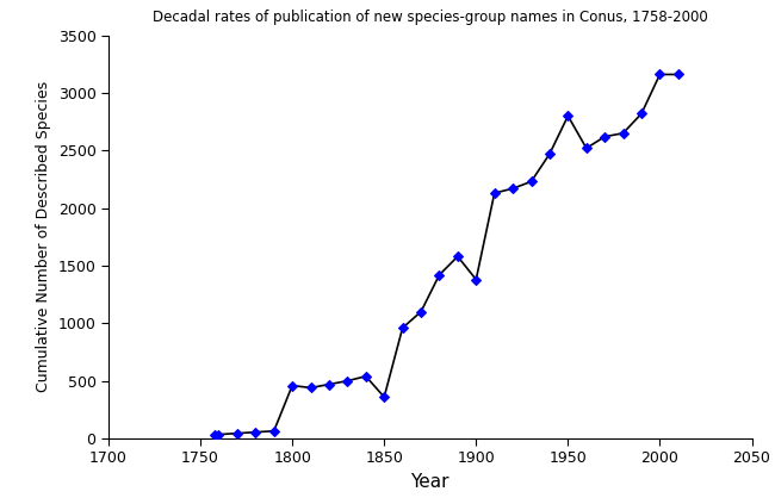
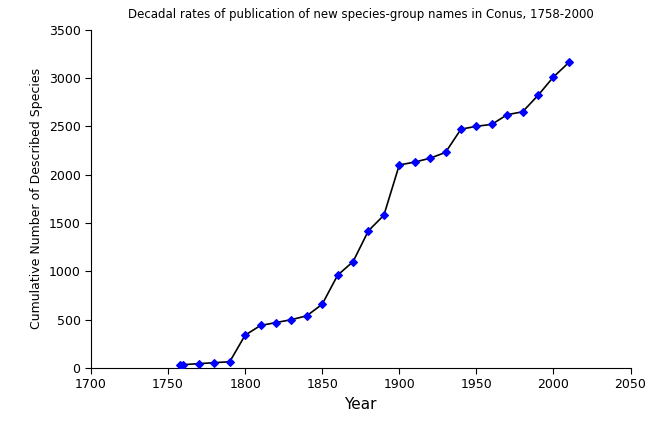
1800: 460 -> 340
1850: 360 -> 660
1900: 1380 -> 2100
1950: 2800 -> 2500
2000: 3160 -> 3010
